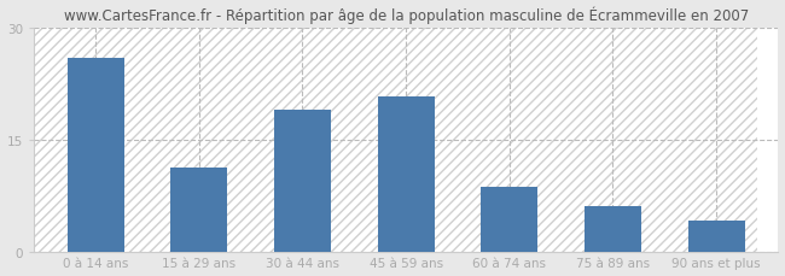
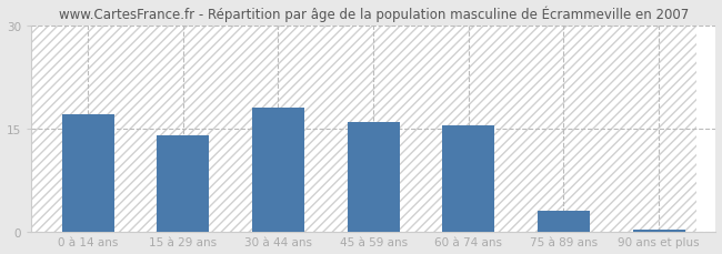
0 à 14 ans: 26.0 -> 17.0
15 à 29 ans: 11.2 -> 14.0
30 à 44 ans: 19.0 -> 18.0
45 à 59 ans: 20.8 -> 16.0
60 à 74 ans: 8.6 -> 15.5
75 à 89 ans: 6.0 -> 3.0
90 ans et plus: 4.2 -> 0.2
